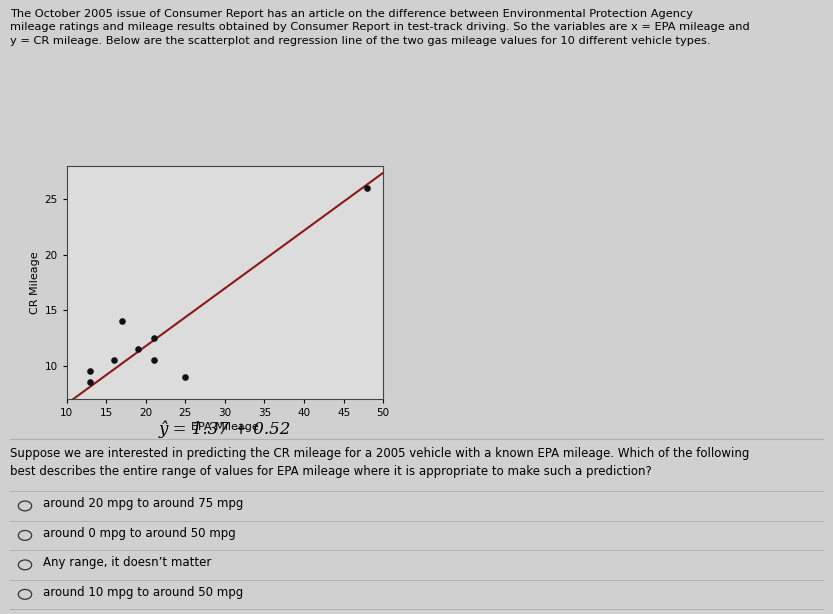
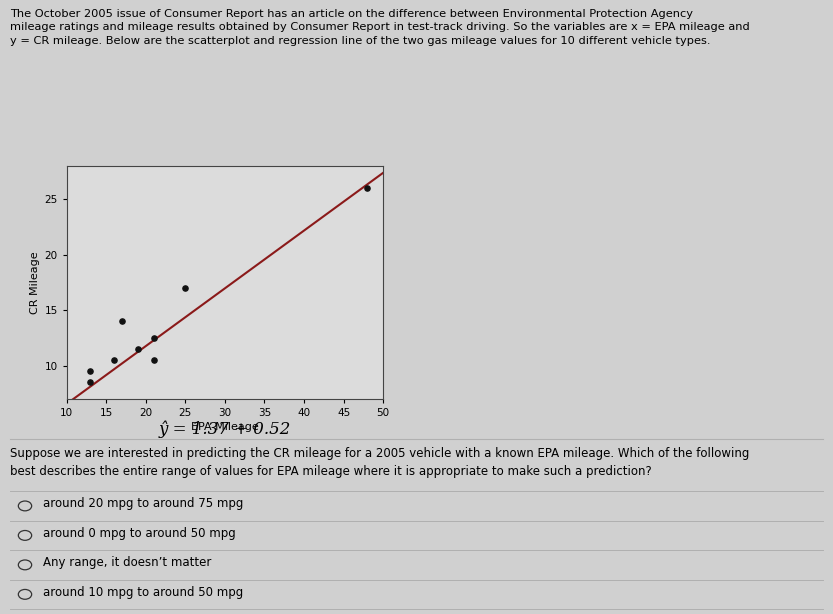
25: 9.0 -> 17.0
